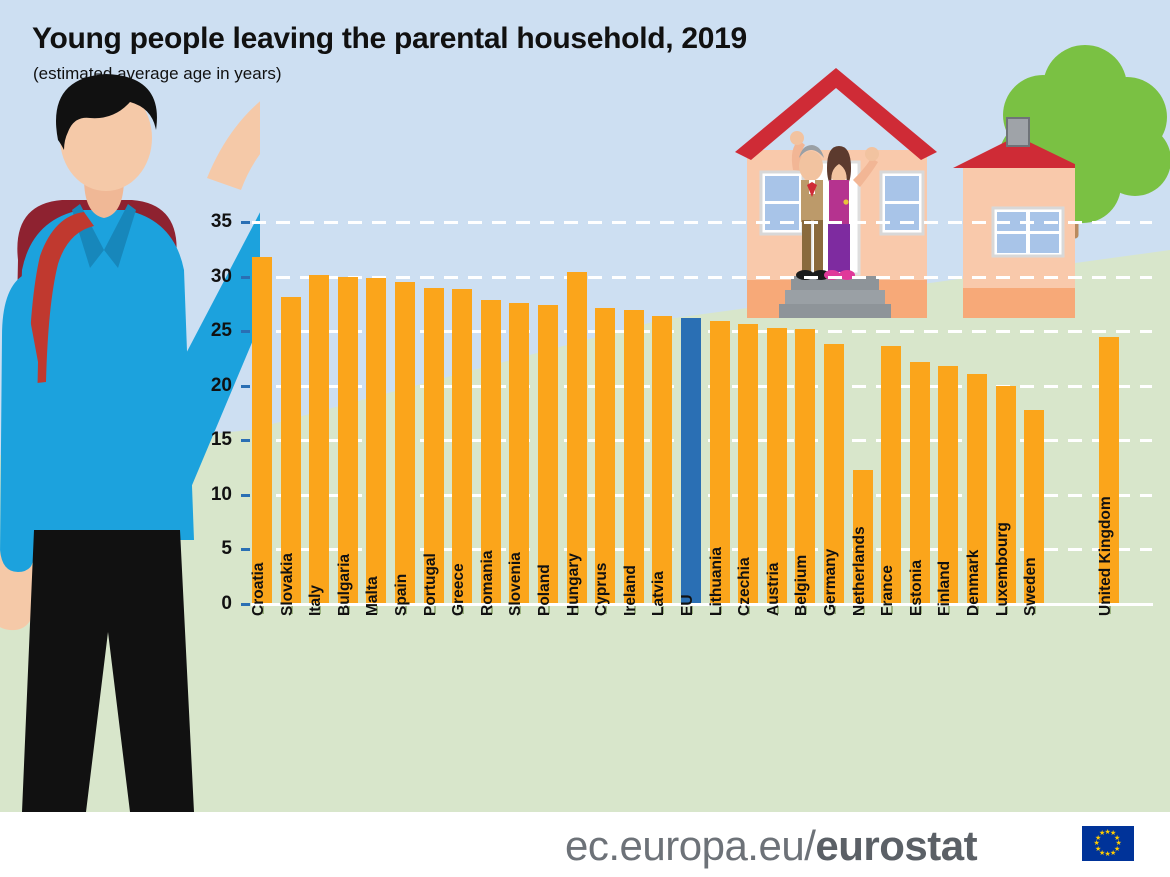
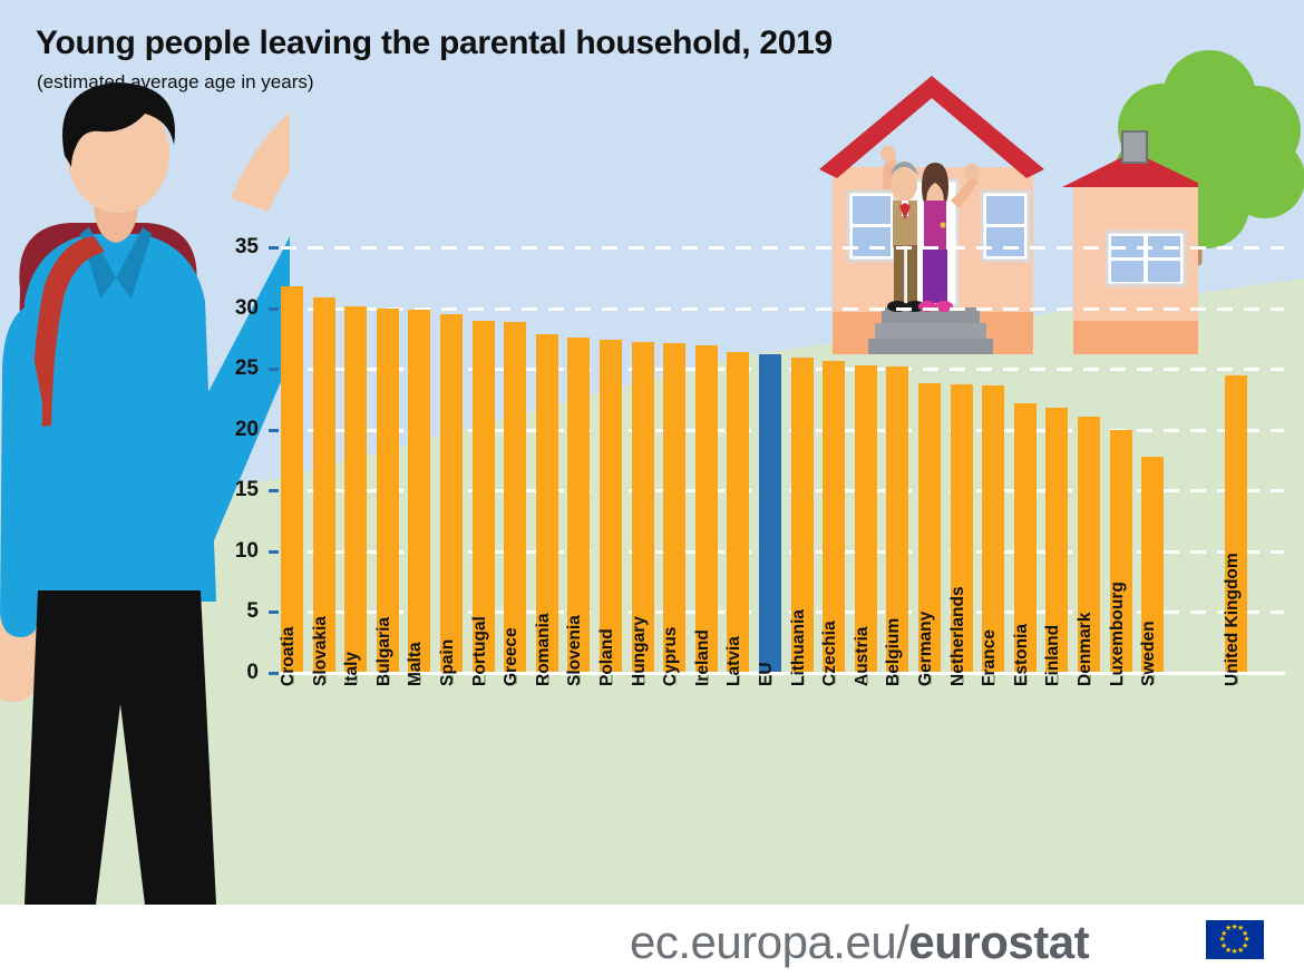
Slovakia: 28.1 -> 30.9
Hungary: 30.4 -> 27.2
Netherlands: 12.3 -> 23.7
